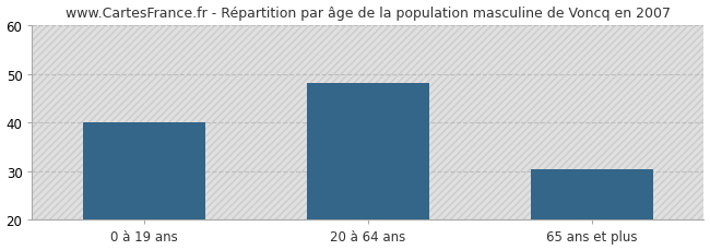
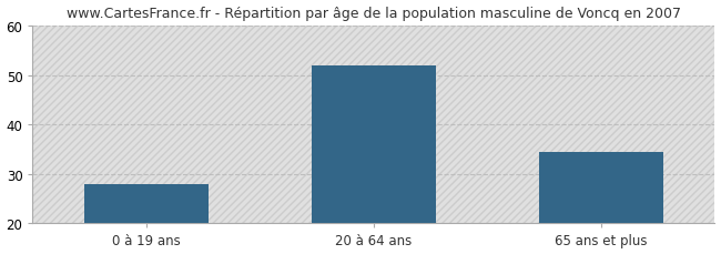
0 à 19 ans: 40.0 -> 28.0
20 à 64 ans: 48.0 -> 52.0
65 ans et plus: 30.5 -> 34.5
